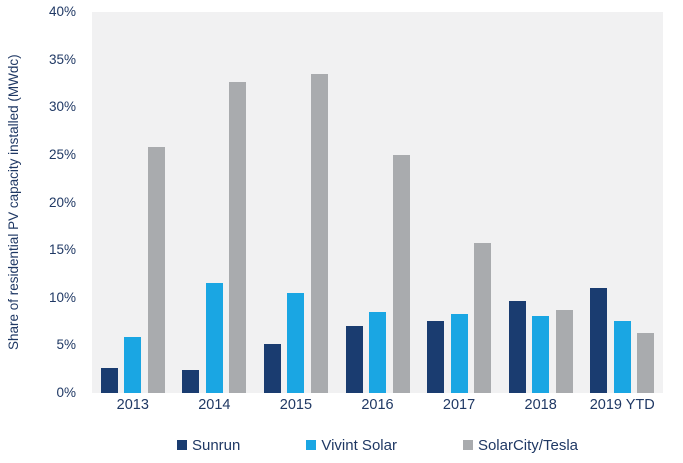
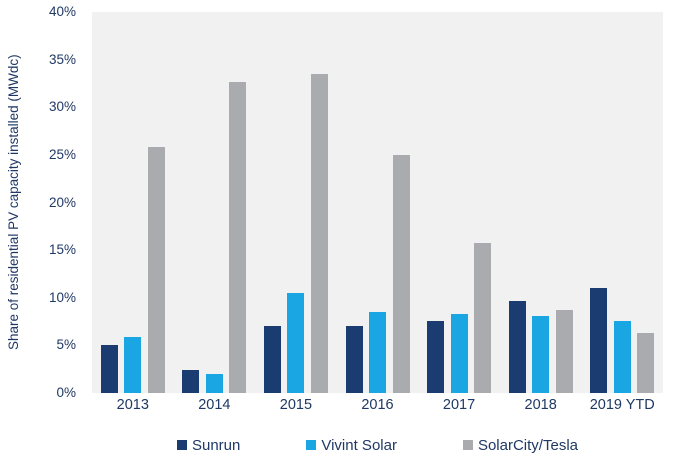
Sunrun/2013: 3% -> 5%
Vivint Solar/2014: 12% -> 2%
Sunrun/2015: 5% -> 7%
